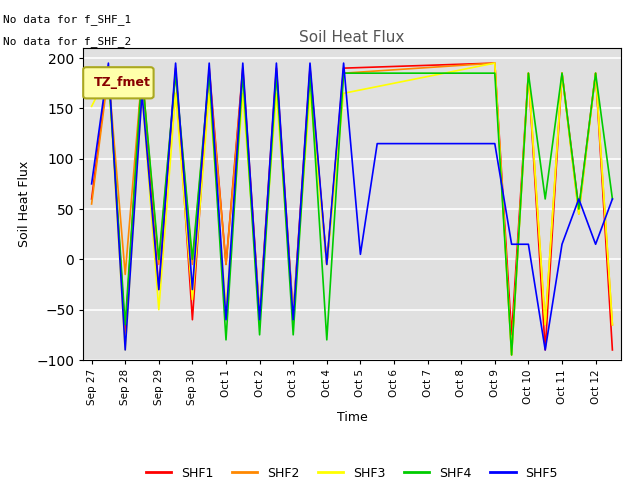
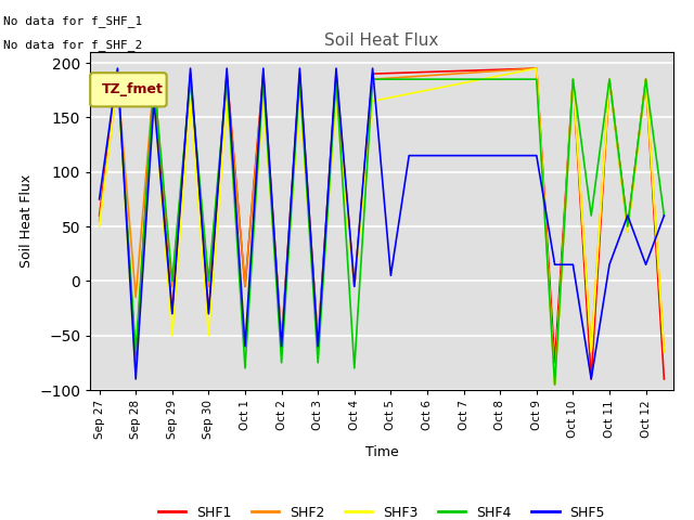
SHF3/Sep 27: 152 -> 50
SHF1/Sep 30: -60 -> -30
SHF3/Sep 30: -40 -> -50
